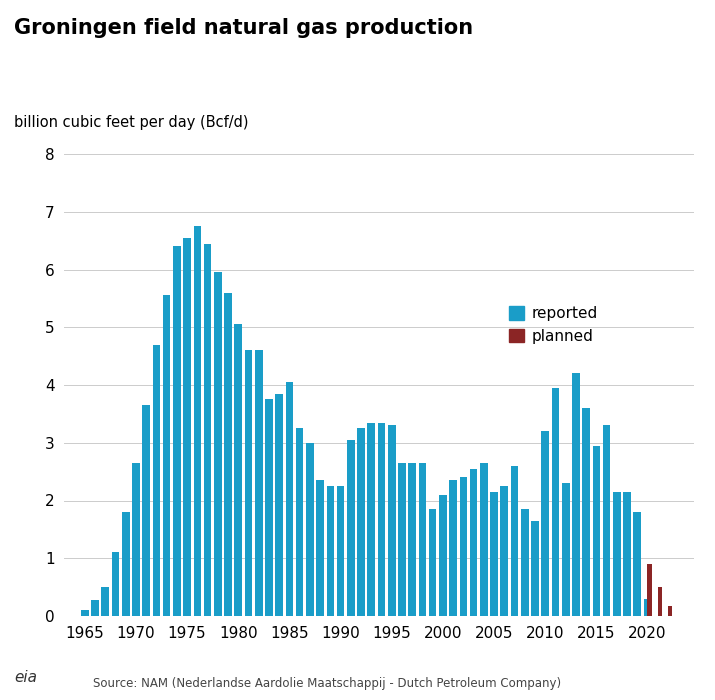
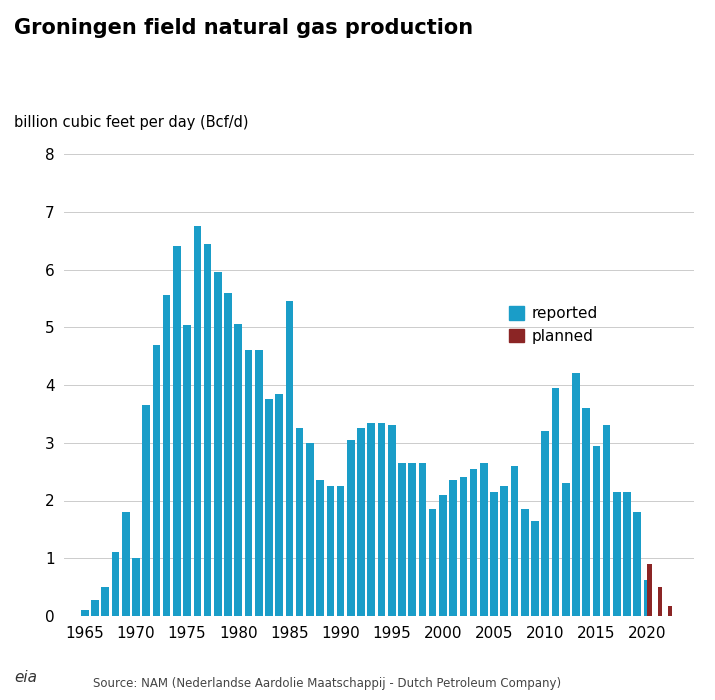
reported/1970: 2.65 -> 1.00
reported/1975: 6.55 -> 5.04
reported/1985: 4.05 -> 5.46
reported/2020: 0.30 -> 0.62
